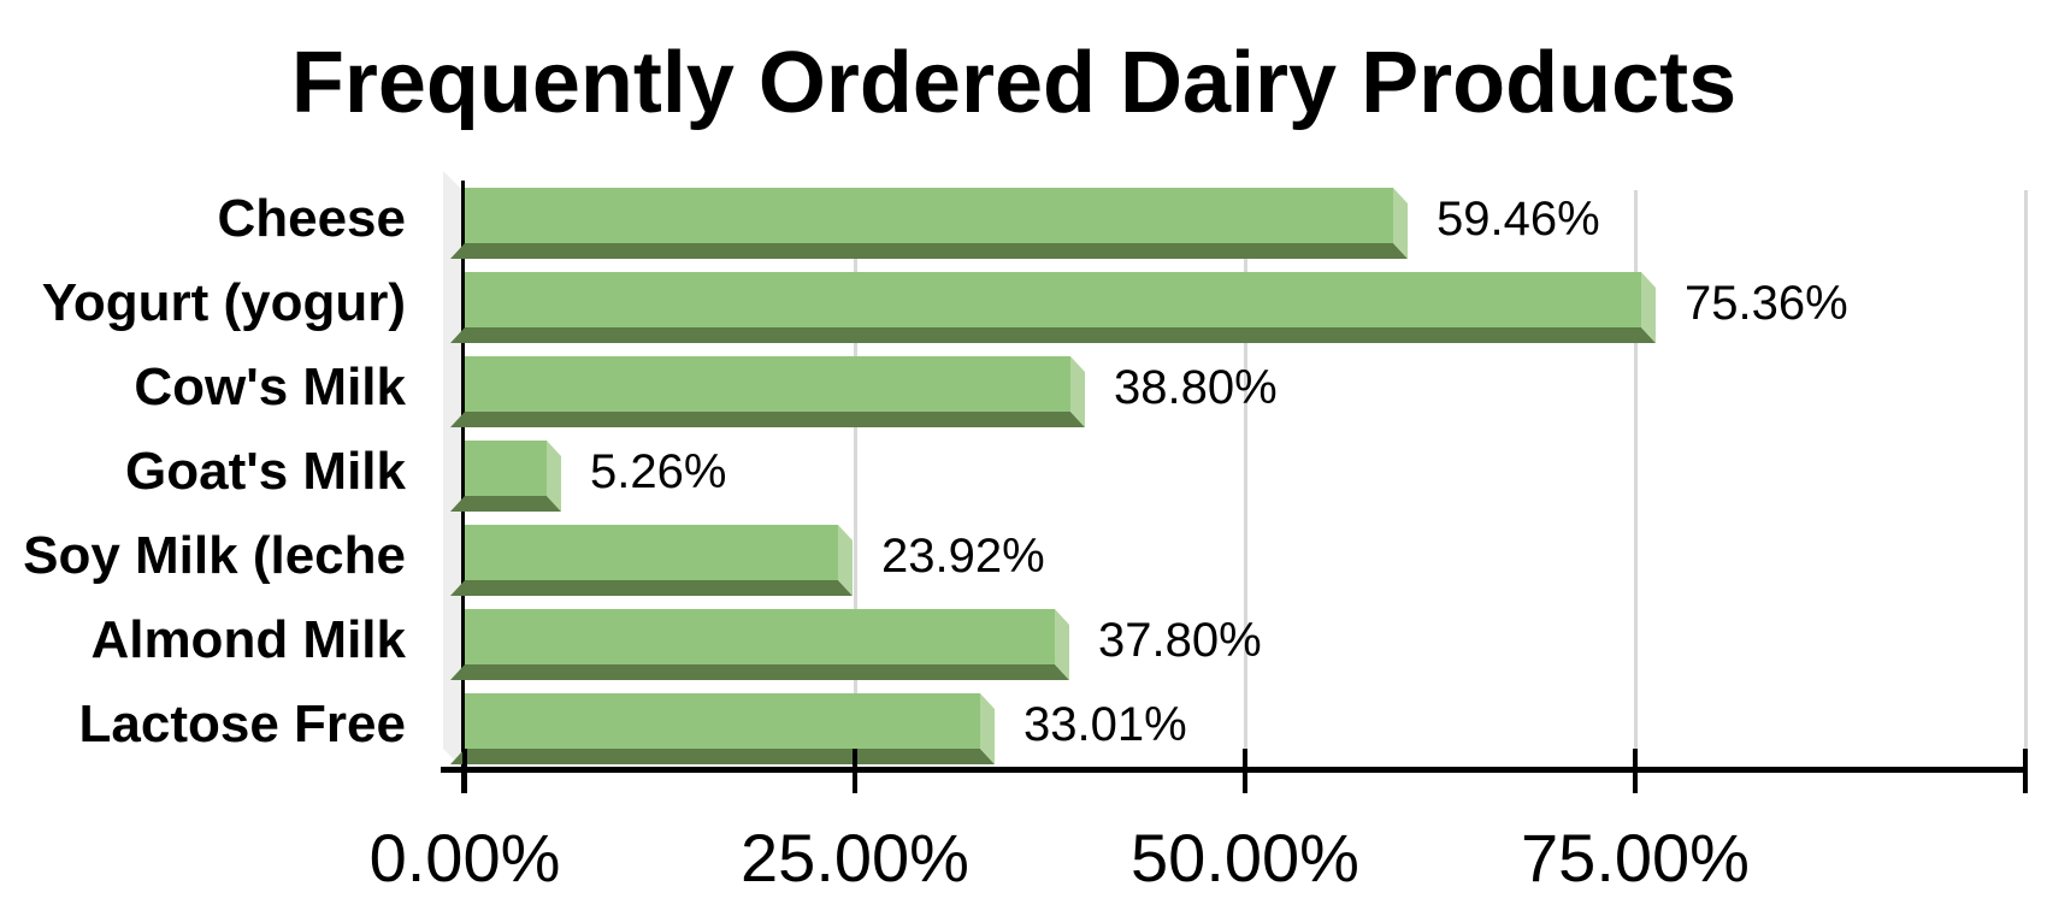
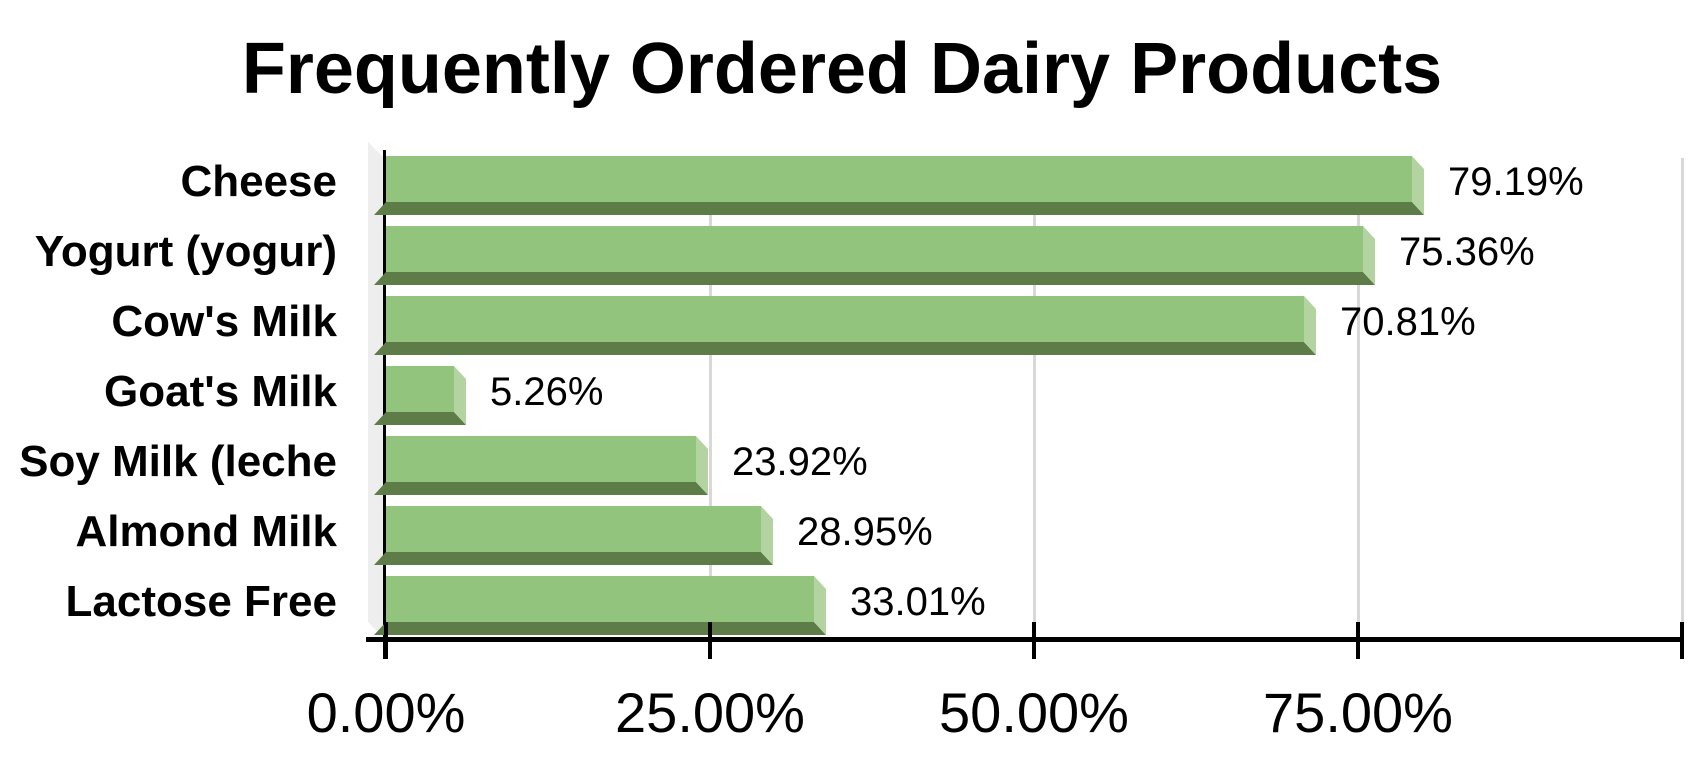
Cheese: 59.46% -> 79.19%
Cow's Milk: 38.80% -> 70.81%
Almond Milk: 37.80% -> 28.95%
